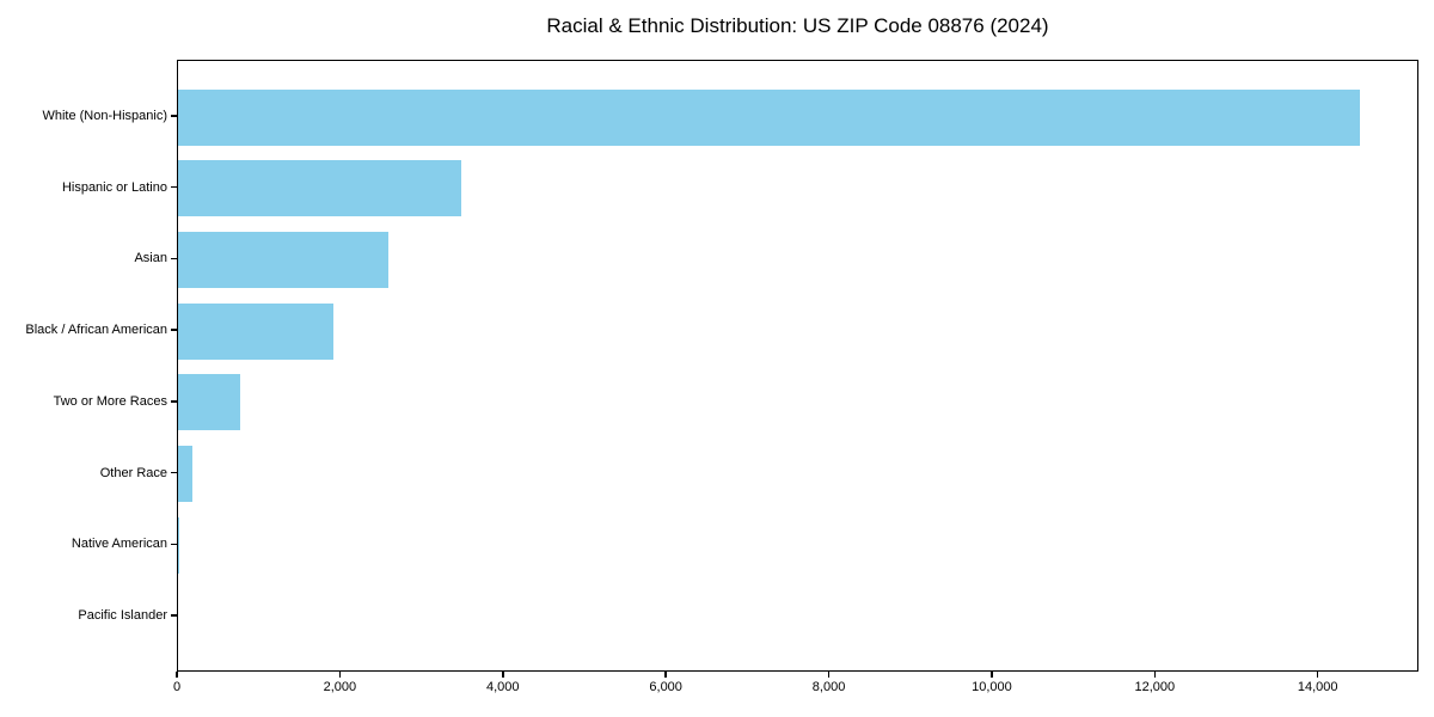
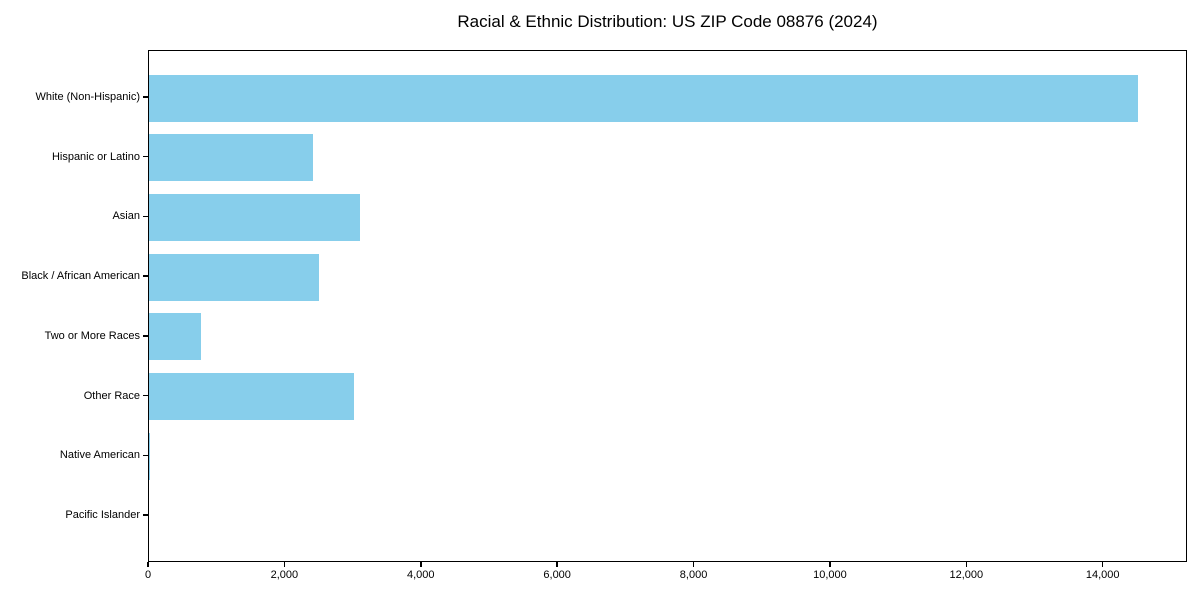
Hispanic or Latino: 3500 -> 2400
Asian: 2600 -> 3100
Black / African American: 1900 -> 2500
Other Race: 200 -> 3000
